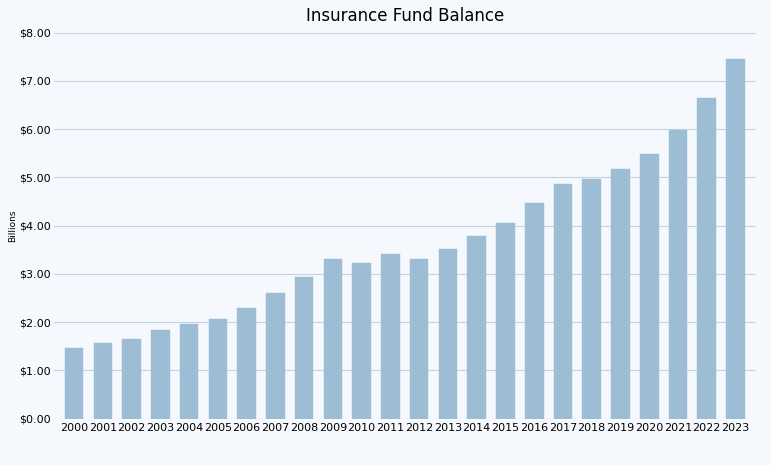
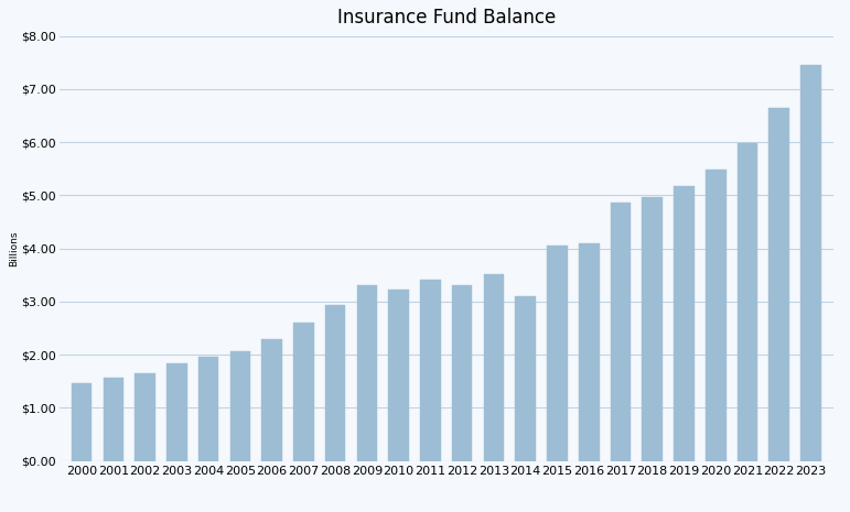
2014: $3.78 -> $3.10
2016: $4.47 -> $4.10
